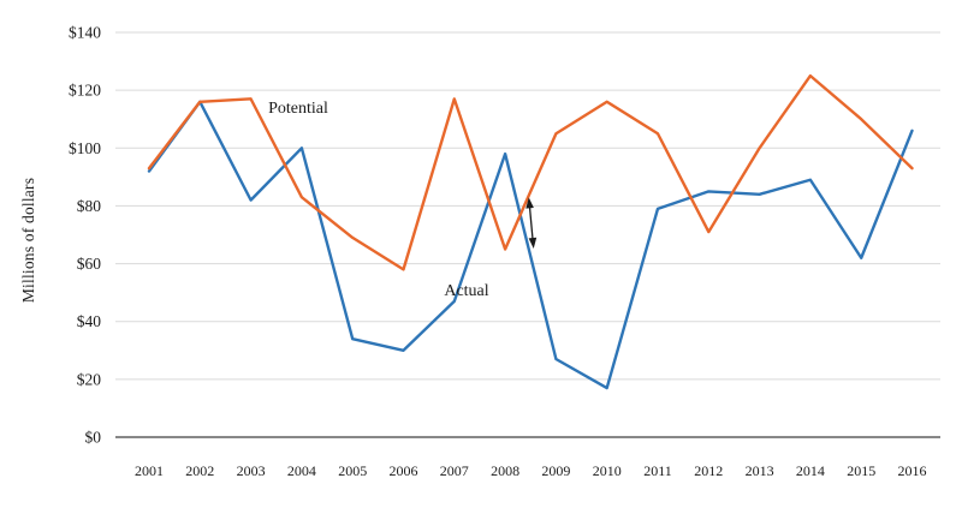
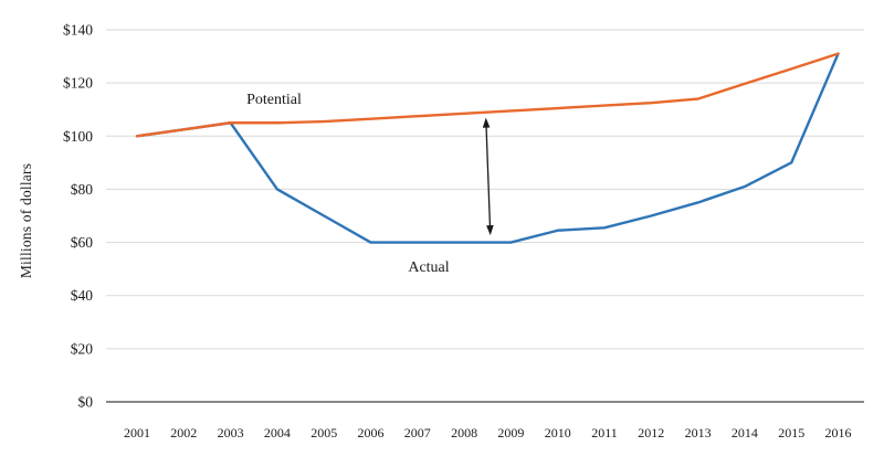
Potential/2001: $93 -> $100
Actual/2001: $92 -> $100
Potential/2002: $116 -> $102
Actual/2002: $116 -> $102
Potential/2003: $117 -> $105
Actual/2003: $82 -> $105
Potential/2004: $83 -> $105
Actual/2004: $100 -> $80
Potential/2005: $69 -> $106
Actual/2005: $34 -> $70
Potential/2006: $58 -> $106
Actual/2006: $30 -> $60
Potential/2007: $117 -> $108
Actual/2007: $47 -> $60
Potential/2008: $65 -> $108
Actual/2008: $98 -> $60
Potential/2009: $105 -> $110
Actual/2009: $27 -> $60
Potential/2010: $116 -> $110
Actual/2010: $17 -> $64
Potential/2011: $105 -> $112
Actual/2011: $79 -> $66
Potential/2012: $71 -> $112
Actual/2012: $85 -> $70
Potential/2013: $100 -> $114
Actual/2013: $84 -> $75
Potential/2014: $125 -> $120
Actual/2014: $89 -> $81
Potential/2015: $110 -> $125
Actual/2015: $62 -> $90
Potential/2016: $93 -> $131
Actual/2016: $106 -> $131
